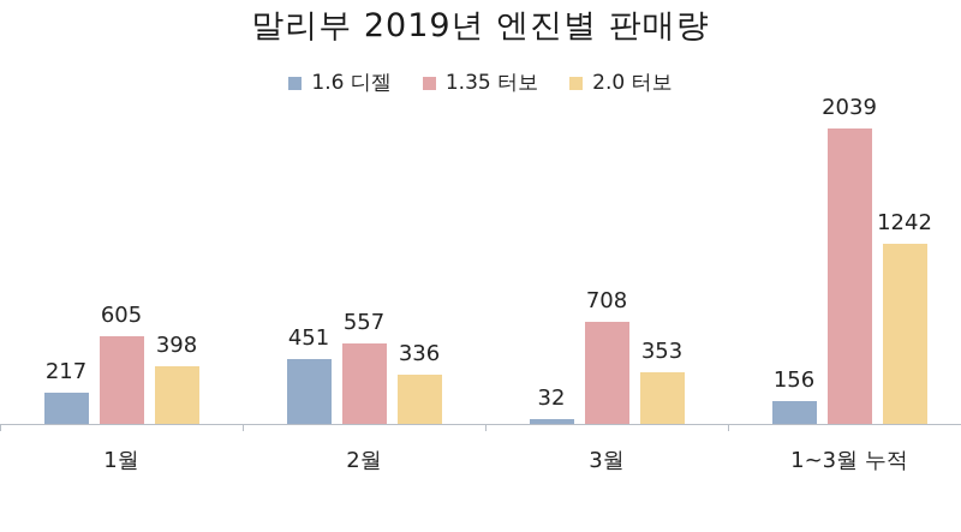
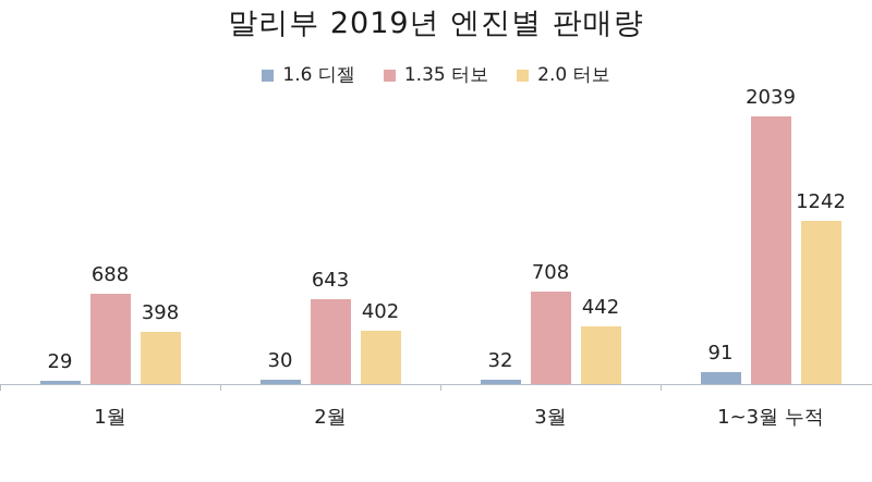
1.6 디젤/1월: 217 -> 29
1.35 터보/1월: 605 -> 688
1.6 디젤/2월: 451 -> 30
1.35 터보/2월: 557 -> 643
2.0 터보/2월: 336 -> 402
2.0 터보/3월: 353 -> 442
1.6 디젤/1~3월 누적: 156 -> 91
